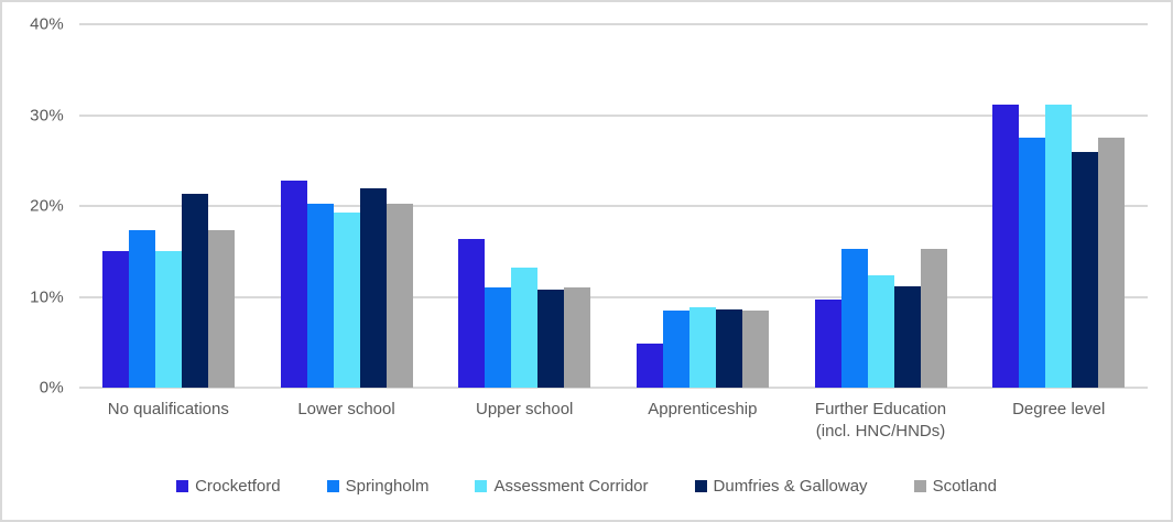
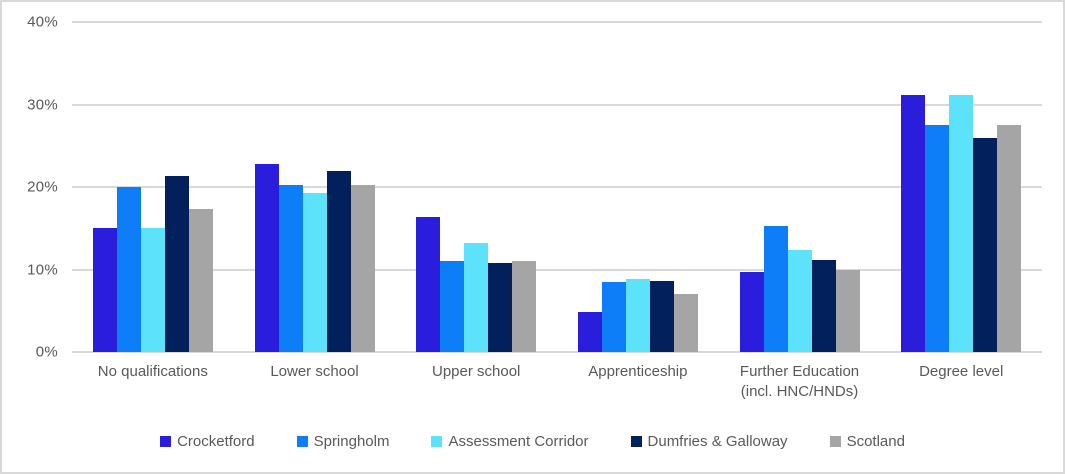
Springholm/No qualifications: 17% -> 20%
Scotland/Apprenticeship: 8% -> 7%
Scotland/Further Education (incl. HNC/HNDs): 15% -> 10%
